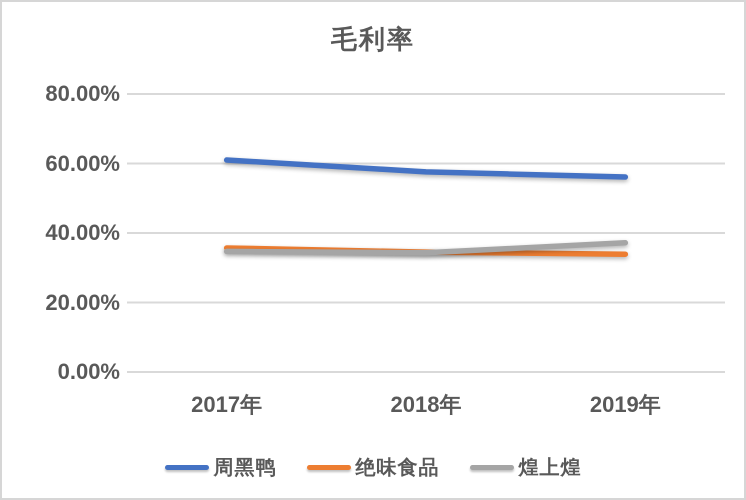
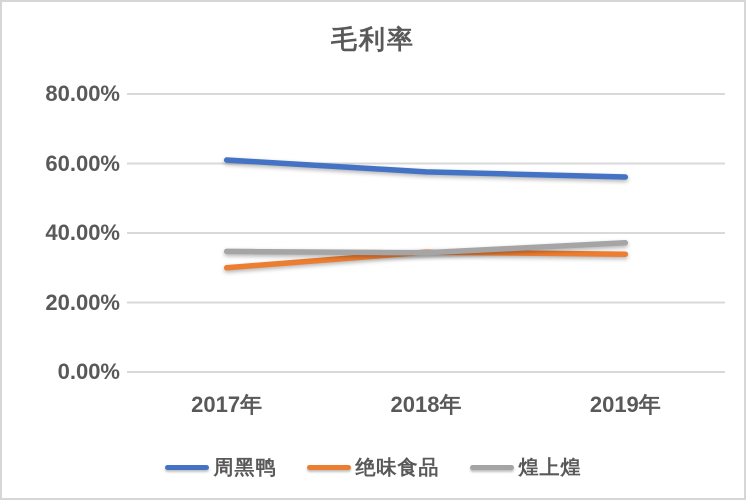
绝味食品/2017年: 36% -> 30%
